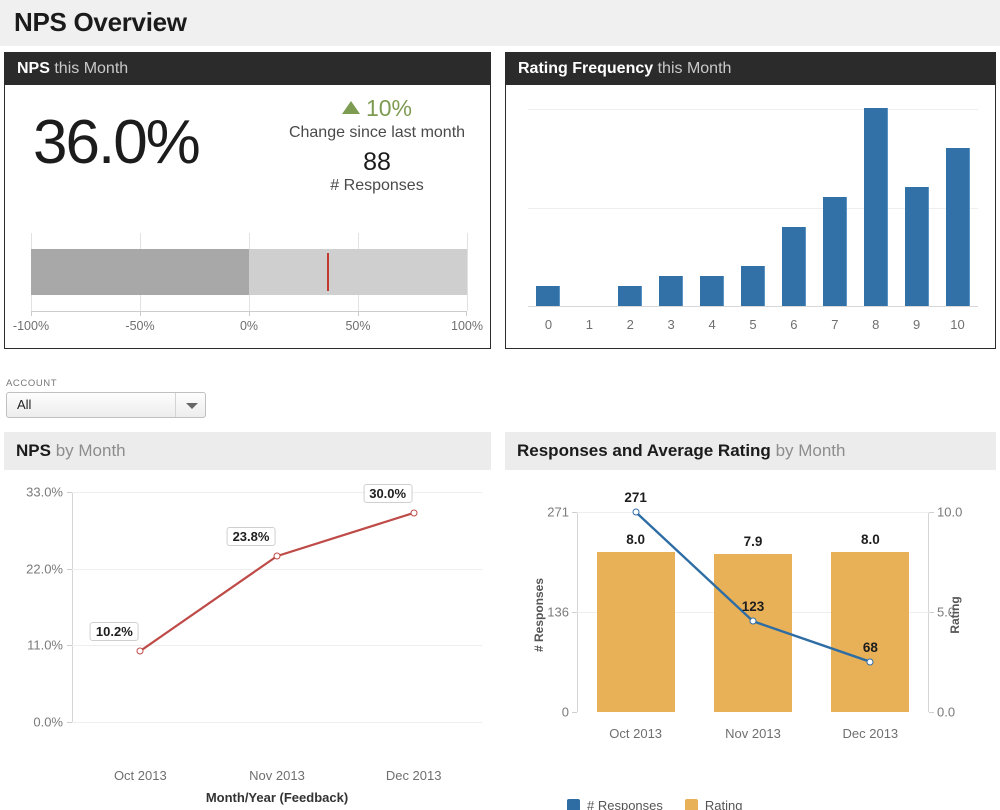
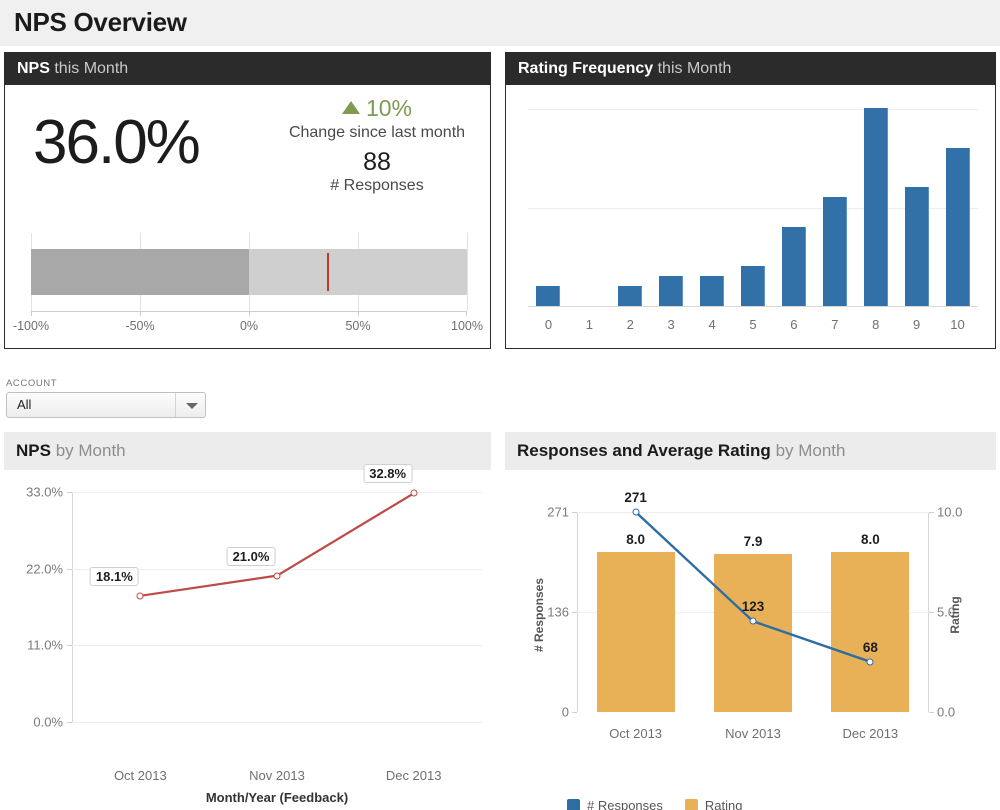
NPS by Month/Oct 2013: 10.2% -> 18.1%
NPS by Month/Nov 2013: 23.8% -> 21.0%
NPS by Month/Dec 2013: 30.0% -> 32.8%
